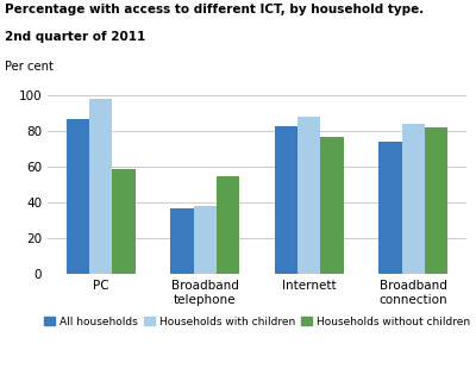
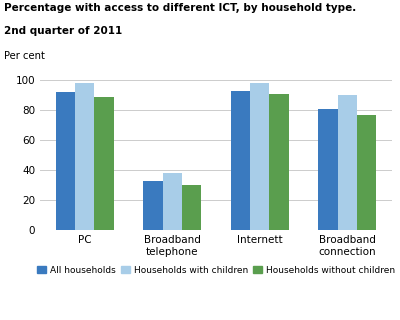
All households/PC: 87 -> 92
Households without children/PC: 59 -> 89
All households/Broadband telephone: 37 -> 33
Households without children/Broadband telephone: 55 -> 30
All households/Internett: 83 -> 93
Households with children/Internett: 88 -> 98
Households without children/Internett: 77 -> 91
All households/Broadband connection: 74 -> 81
Households with children/Broadband connection: 84 -> 90
Households without children/Broadband connection: 82 -> 77
